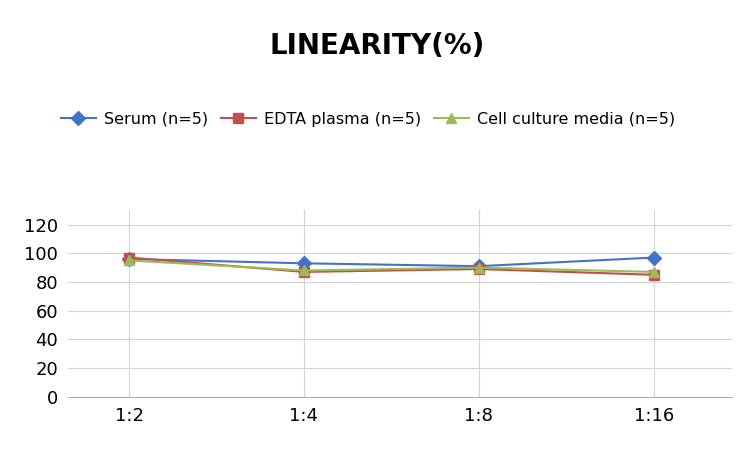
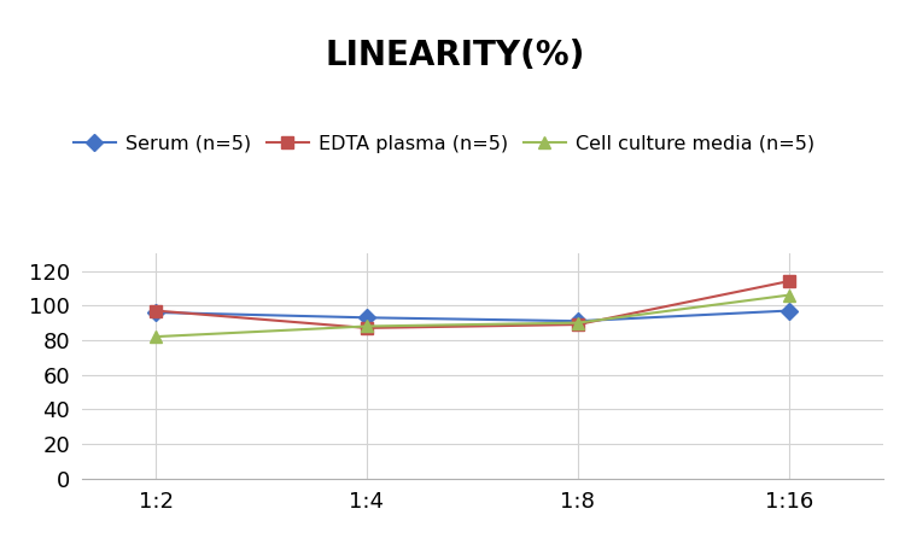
Cell culture media (n=5)/1:2: 95 -> 82
EDTA plasma (n=5)/1:16: 85 -> 114
Cell culture media (n=5)/1:16: 87 -> 106
